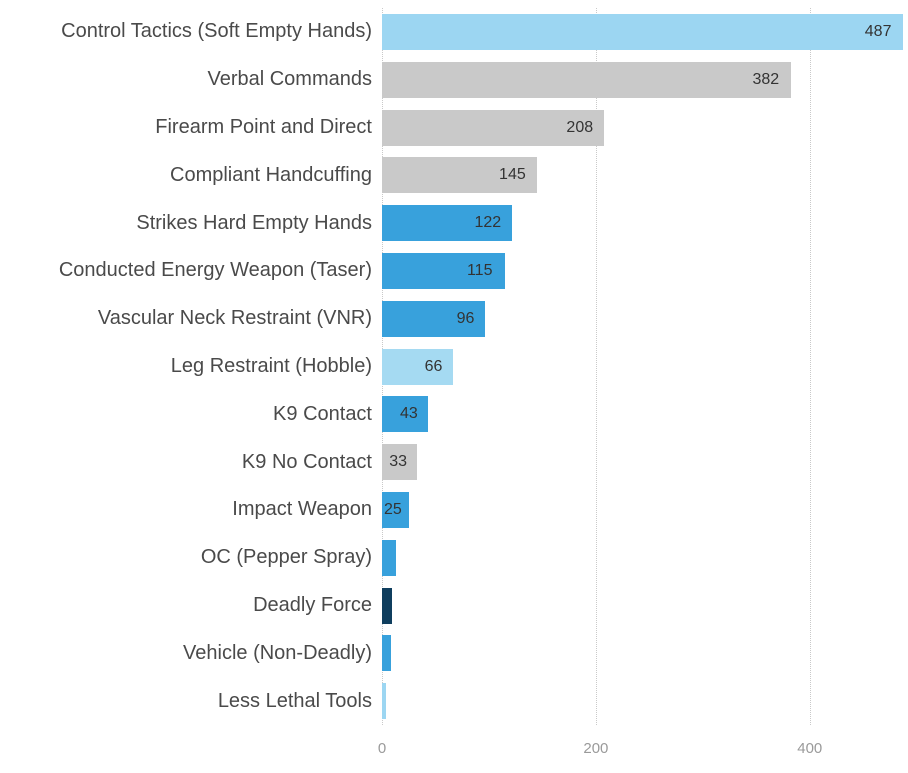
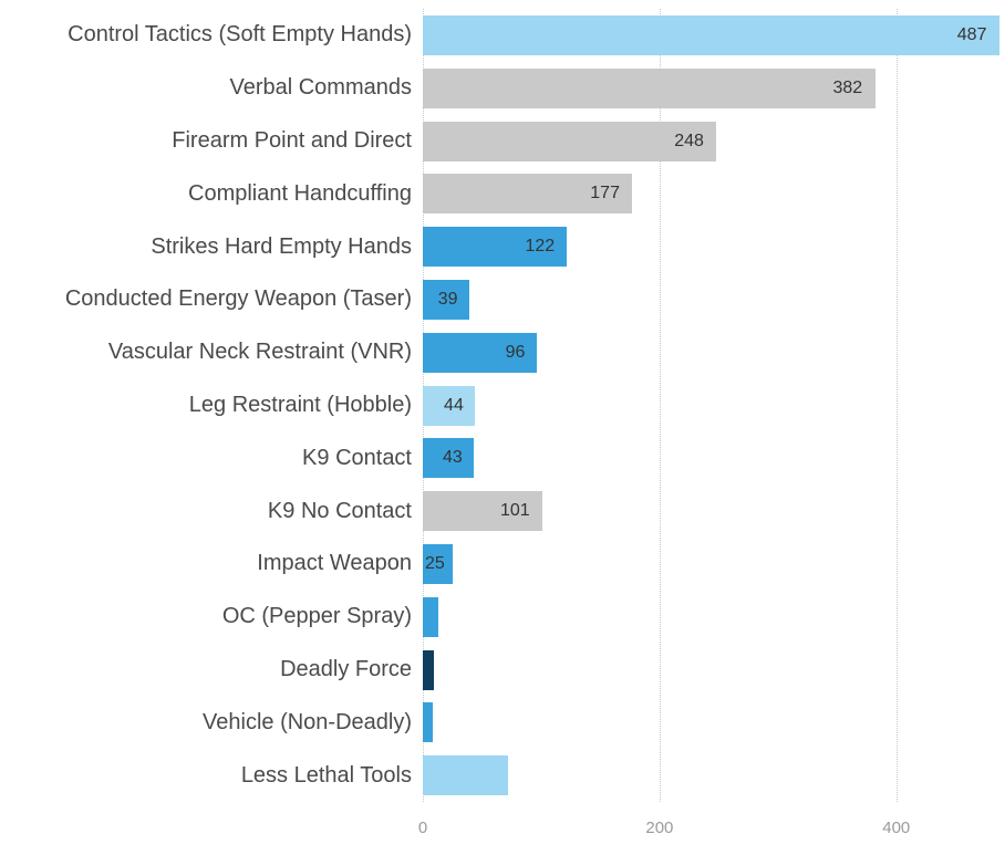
Firearm Point and Direct: 208 -> 248
Compliant Handcuffing: 145 -> 177
Conducted Energy Weapon (Taser): 115 -> 39
Leg Restraint (Hobble): 66 -> 44
K9 No Contact: 33 -> 101
Less Lethal Tools: 4 -> 72
